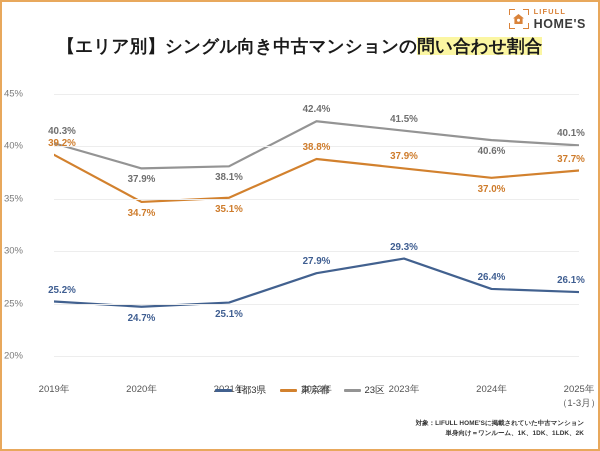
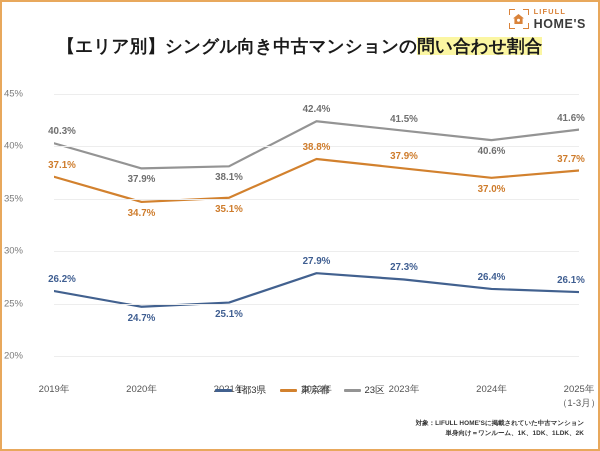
1都3県/2019年: 25.2% -> 26.2%
東京都/2019年: 39.2% -> 37.1%
1都3県/2023年: 29.3% -> 27.3%
23区/2025年（1-3月）: 40.1% -> 41.6%
